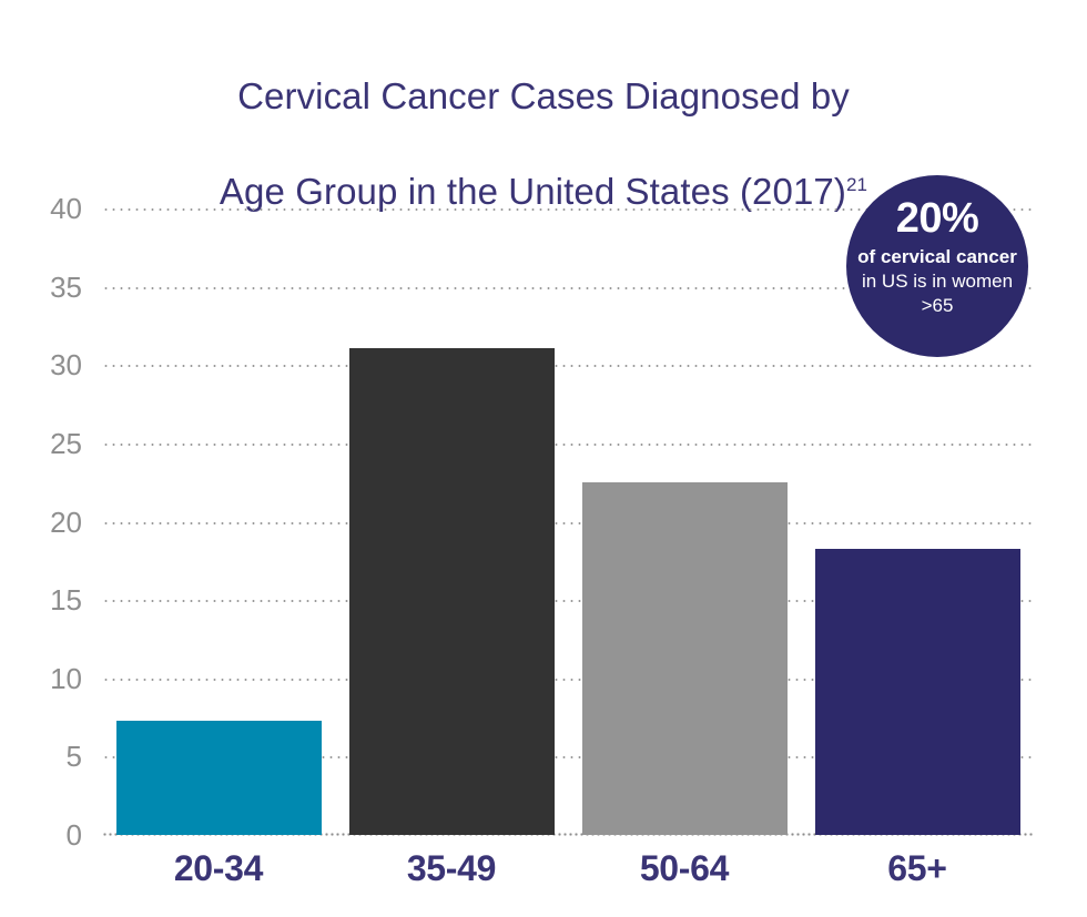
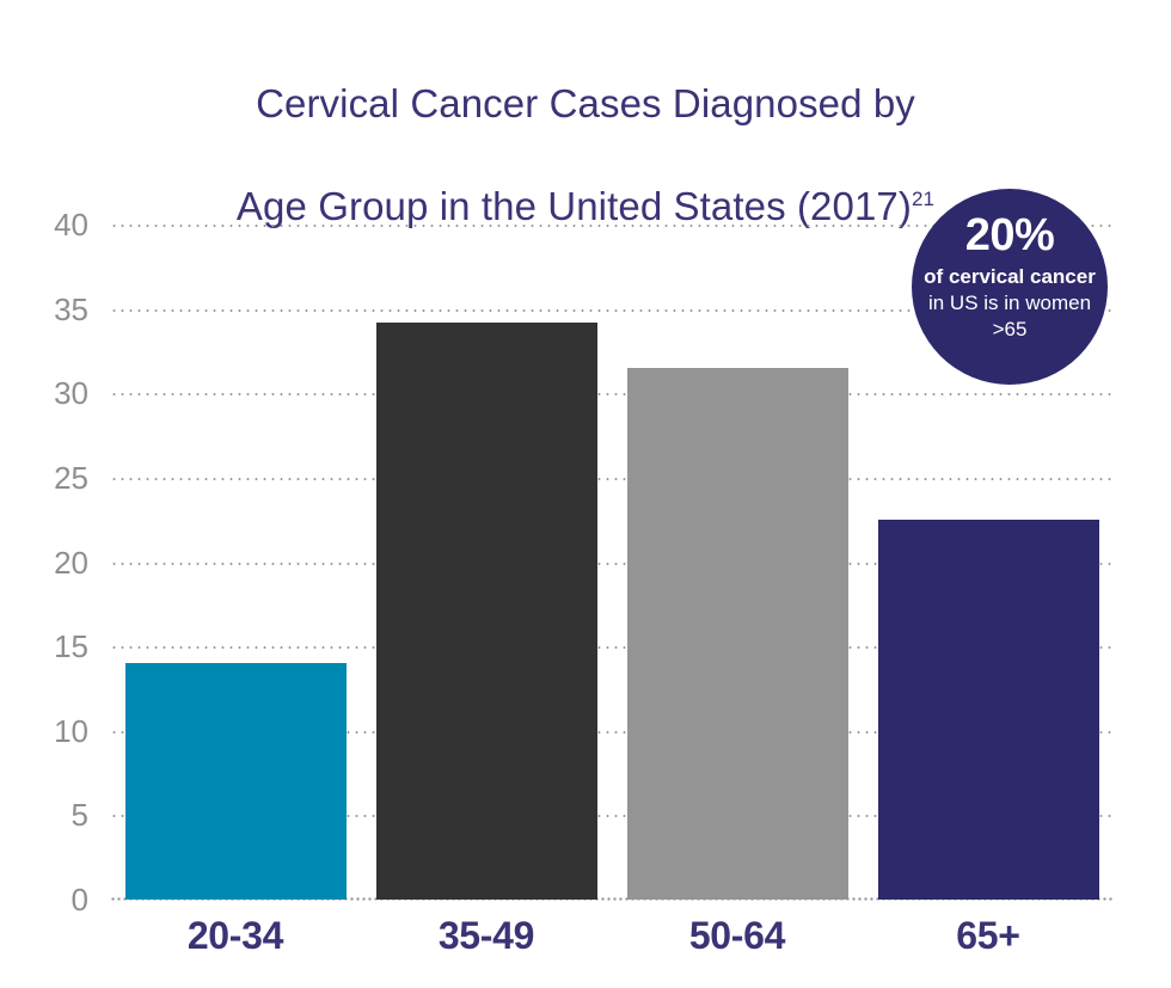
20-34: 7.3 -> 14.0
35-49: 31.1 -> 34.2
50-64: 22.5 -> 31.5
65+: 18.3 -> 22.5
